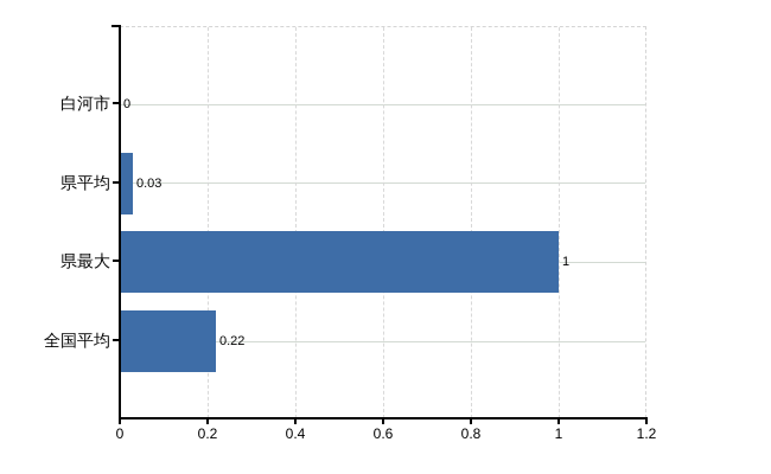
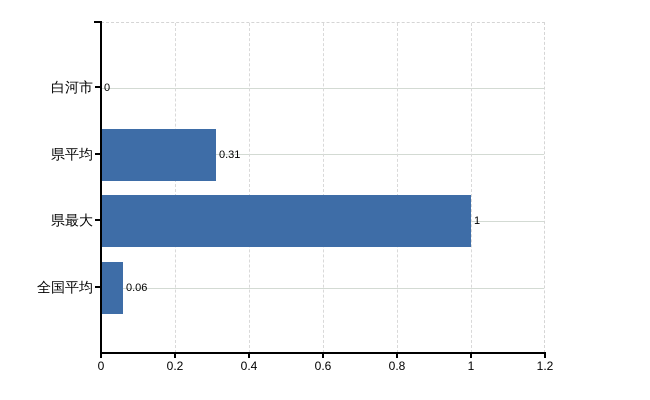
県平均: 0.03 -> 0.31
全国平均: 0.22 -> 0.06
